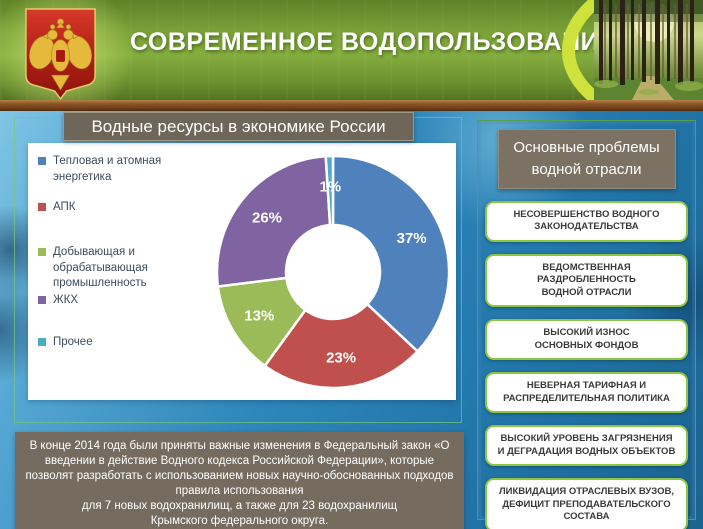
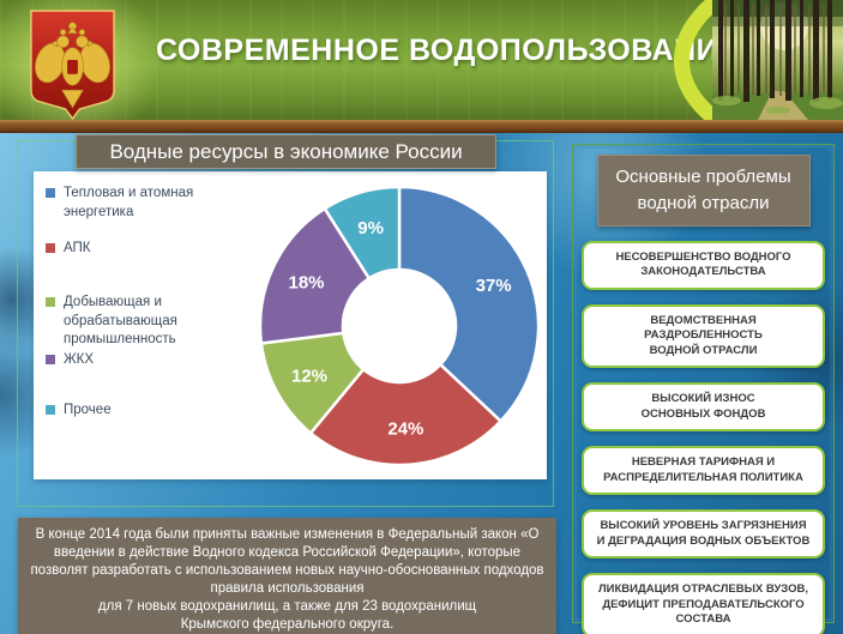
АПК: 23% -> 24%
Добывающая и обрабатывающая промышленность: 13% -> 12%
ЖКХ: 26% -> 18%
Прочее: 1% -> 9%
